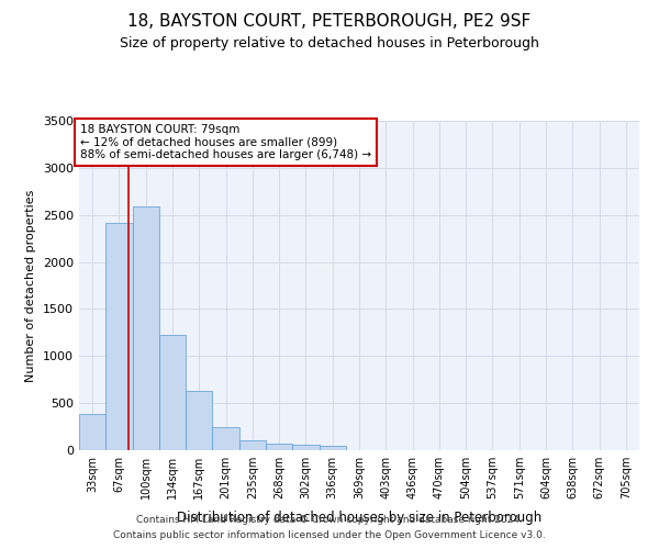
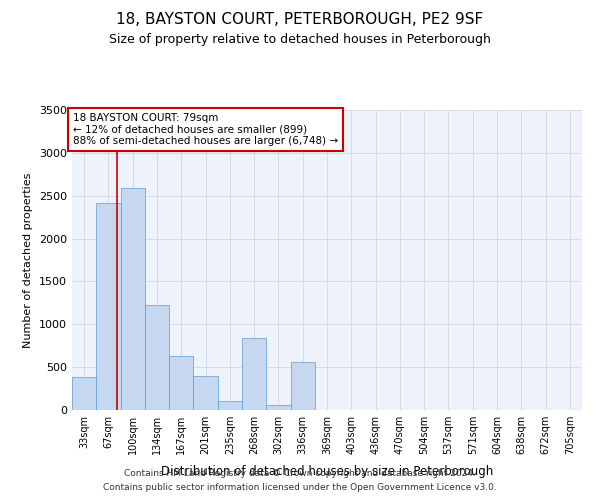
201sqm: 250 -> 400
268sqm: 60 -> 840
336sqm: 40 -> 560
